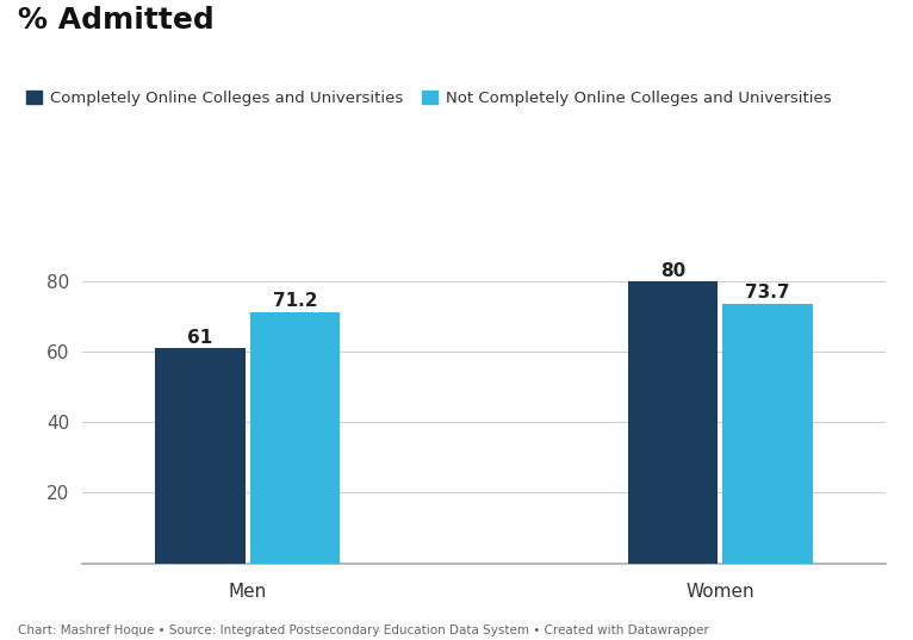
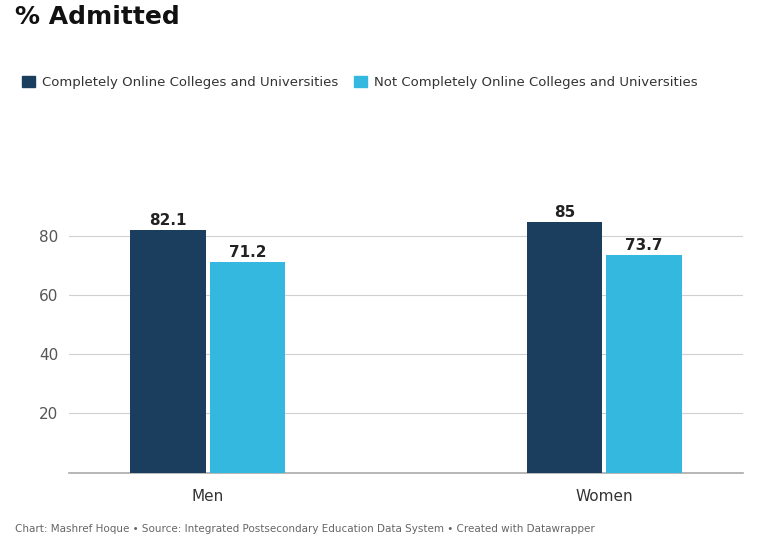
Completely Online Colleges and Universities/Men: 61 -> 82.1
Completely Online Colleges and Universities/Women: 80 -> 85
